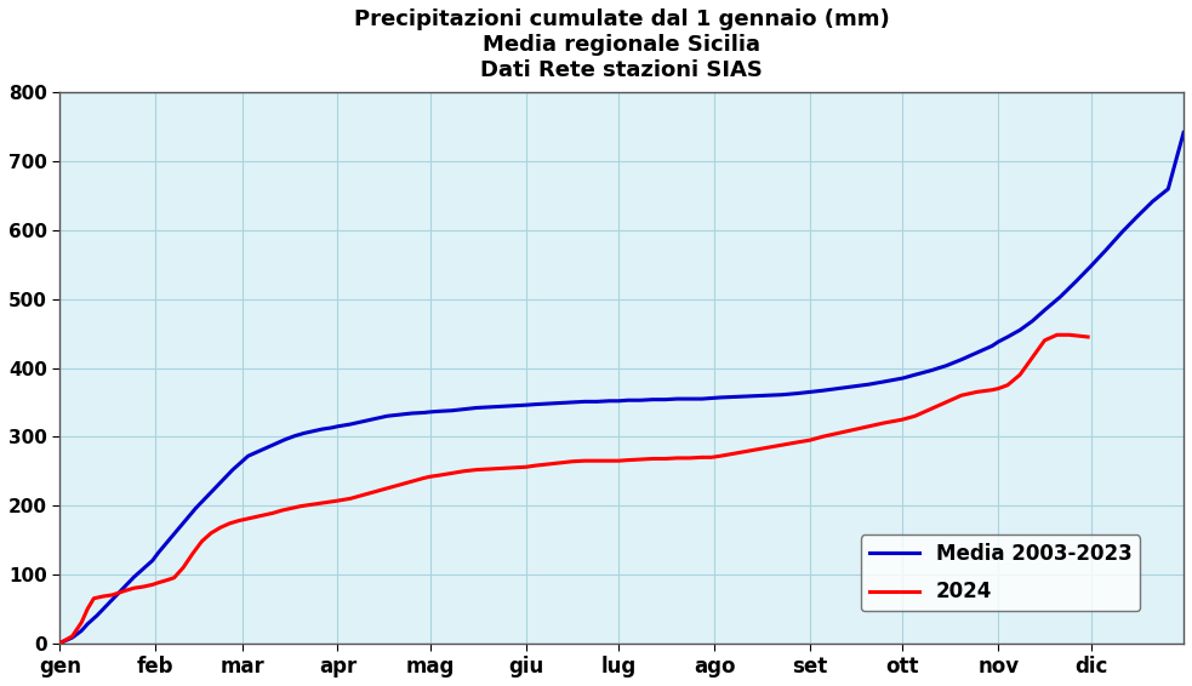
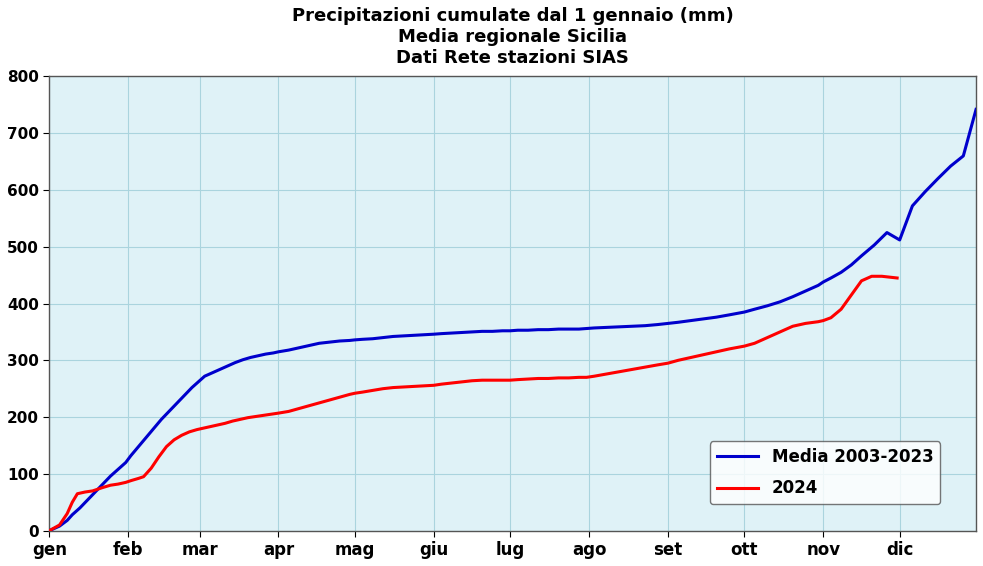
Media 2003-2023/dic: 548 -> 512
